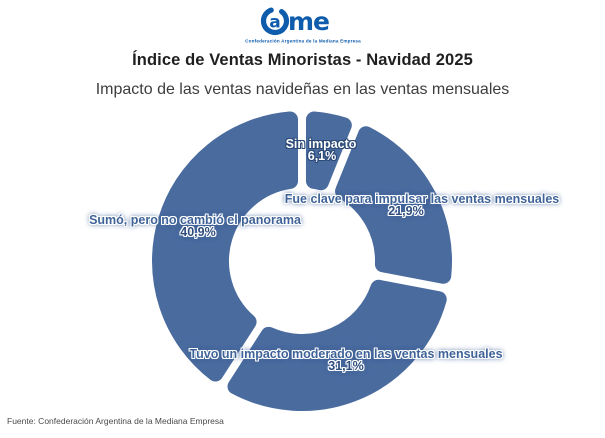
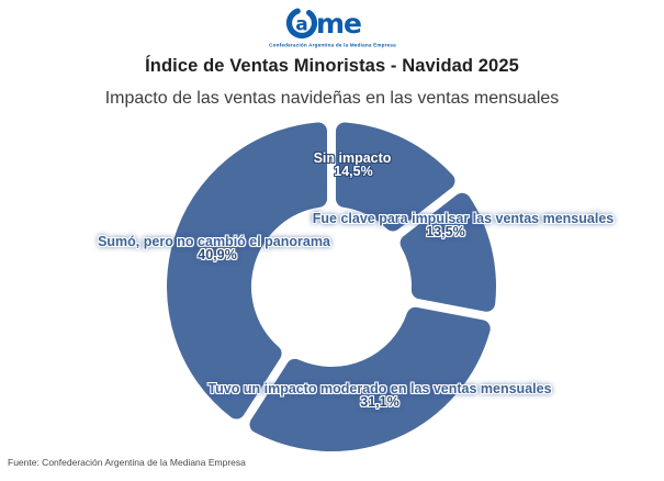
Sin impacto: 6,1% -> 14,5%
Fue clave para impulsar las ventas mensuales: 21,9% -> 13,5%
